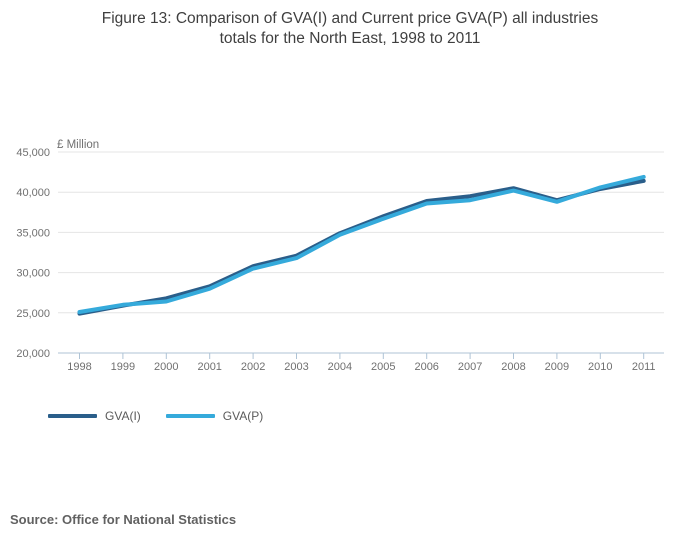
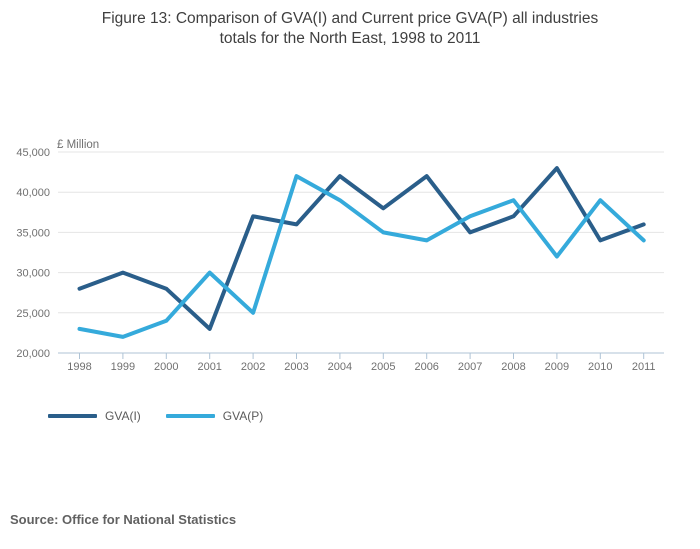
GVA(I)/1998: 25000 -> 28000
GVA(P)/1998: 25000 -> 23000
GVA(I)/1999: 26000 -> 30000
GVA(P)/1999: 26000 -> 22000
GVA(I)/2000: 27000 -> 28000
GVA(P)/2000: 26000 -> 24000
GVA(I)/2001: 28000 -> 23000
GVA(P)/2001: 28000 -> 30000
GVA(I)/2002: 31000 -> 37000
GVA(P)/2002: 30000 -> 25000
GVA(I)/2003: 32000 -> 36000
GVA(P)/2003: 32000 -> 42000
GVA(I)/2004: 35000 -> 42000
GVA(P)/2004: 35000 -> 39000
GVA(I)/2005: 37000 -> 38000
GVA(P)/2005: 37000 -> 35000
GVA(I)/2006: 39000 -> 42000
GVA(P)/2006: 39000 -> 34000
GVA(I)/2007: 40000 -> 35000
GVA(P)/2007: 39000 -> 37000
GVA(I)/2008: 40000 -> 37000
GVA(P)/2008: 40000 -> 39000
GVA(I)/2009: 39000 -> 43000
GVA(P)/2009: 39000 -> 32000
GVA(I)/2010: 40000 -> 34000
GVA(P)/2010: 41000 -> 39000
GVA(I)/2011: 41000 -> 36000
GVA(P)/2011: 42000 -> 34000
